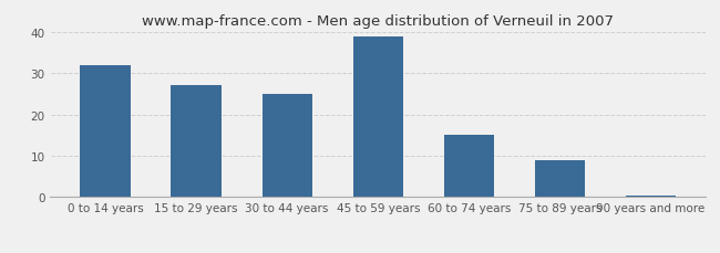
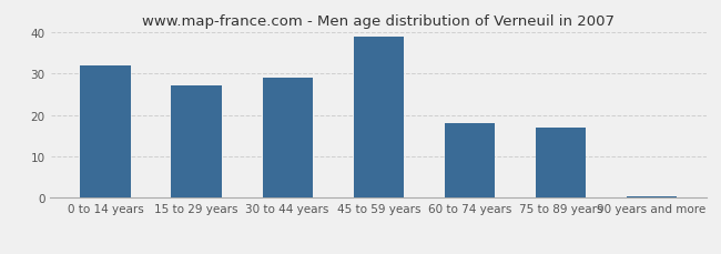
30 to 44 years: 25.0 -> 29.0
60 to 74 years: 15.0 -> 18.0
75 to 89 years: 9.0 -> 17.0
